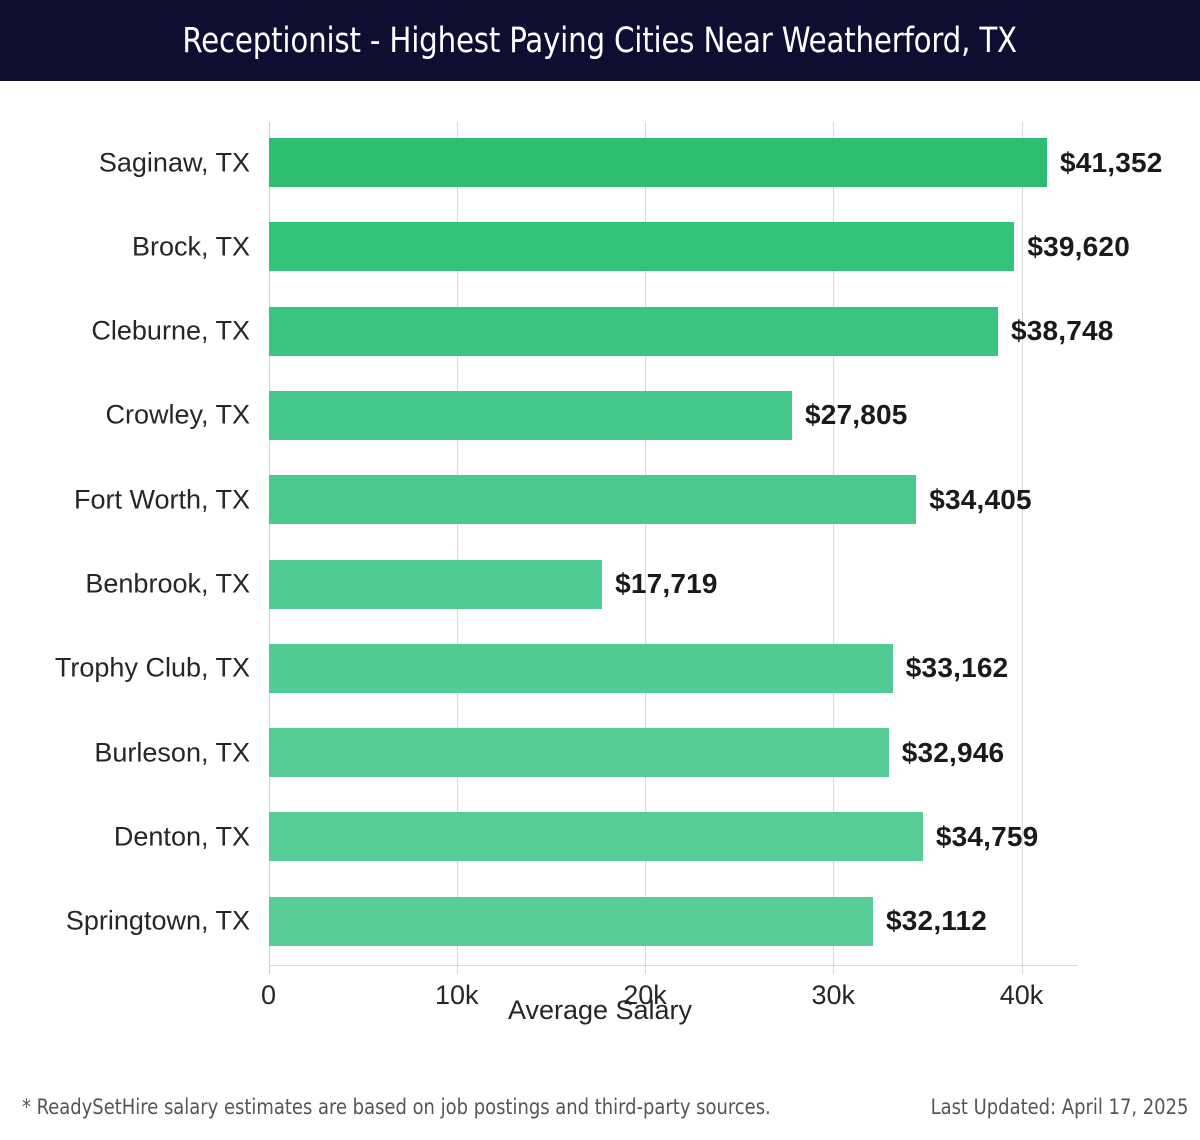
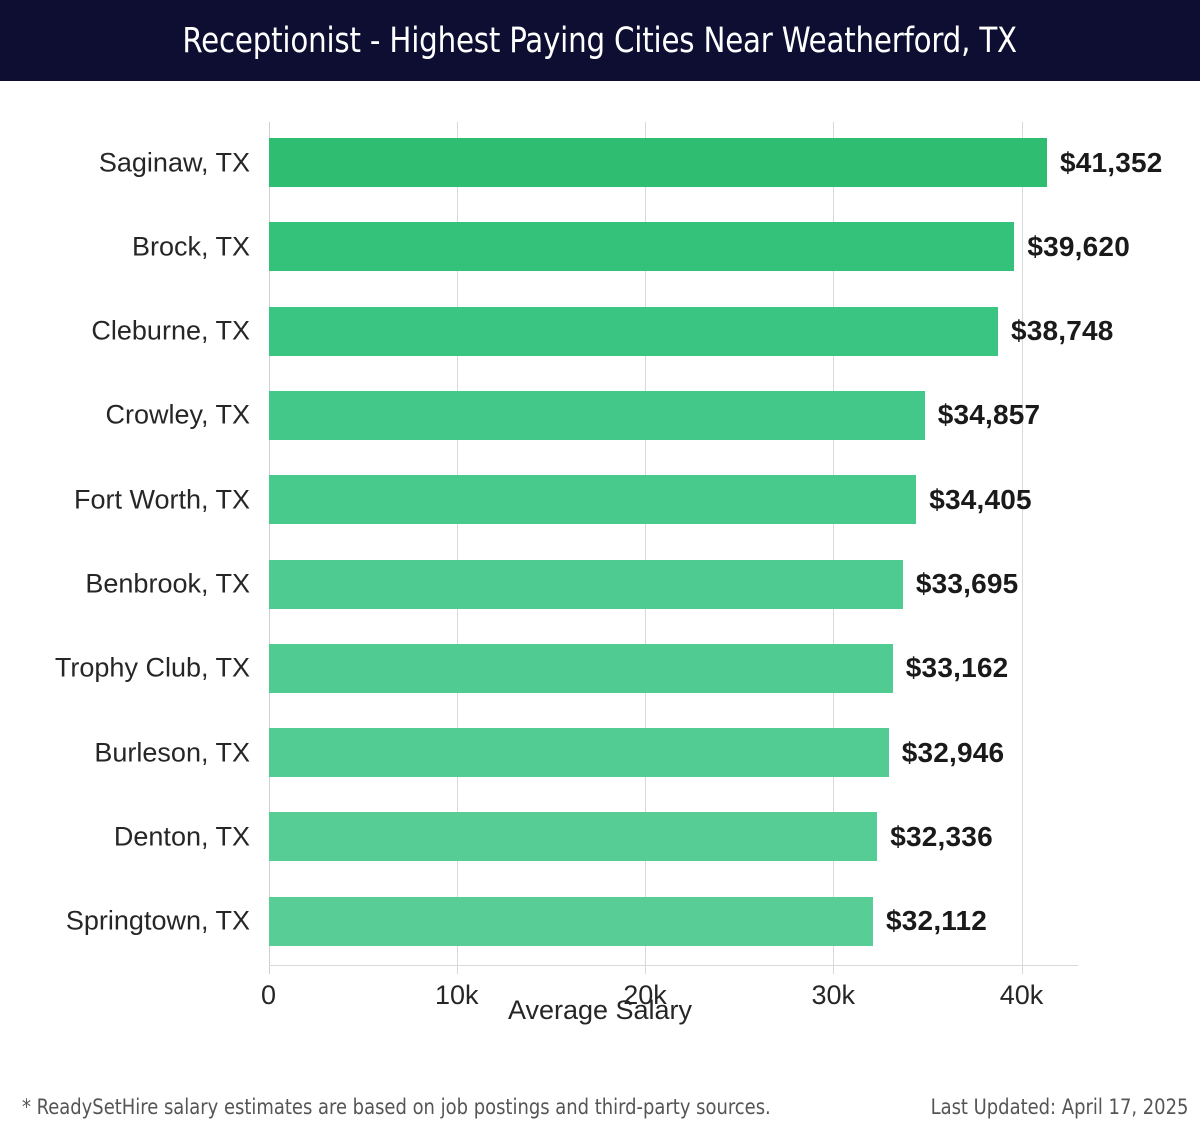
Crowley, TX: $27,805 -> $34,857
Benbrook, TX: $17,719 -> $33,695
Denton, TX: $34,759 -> $32,336
